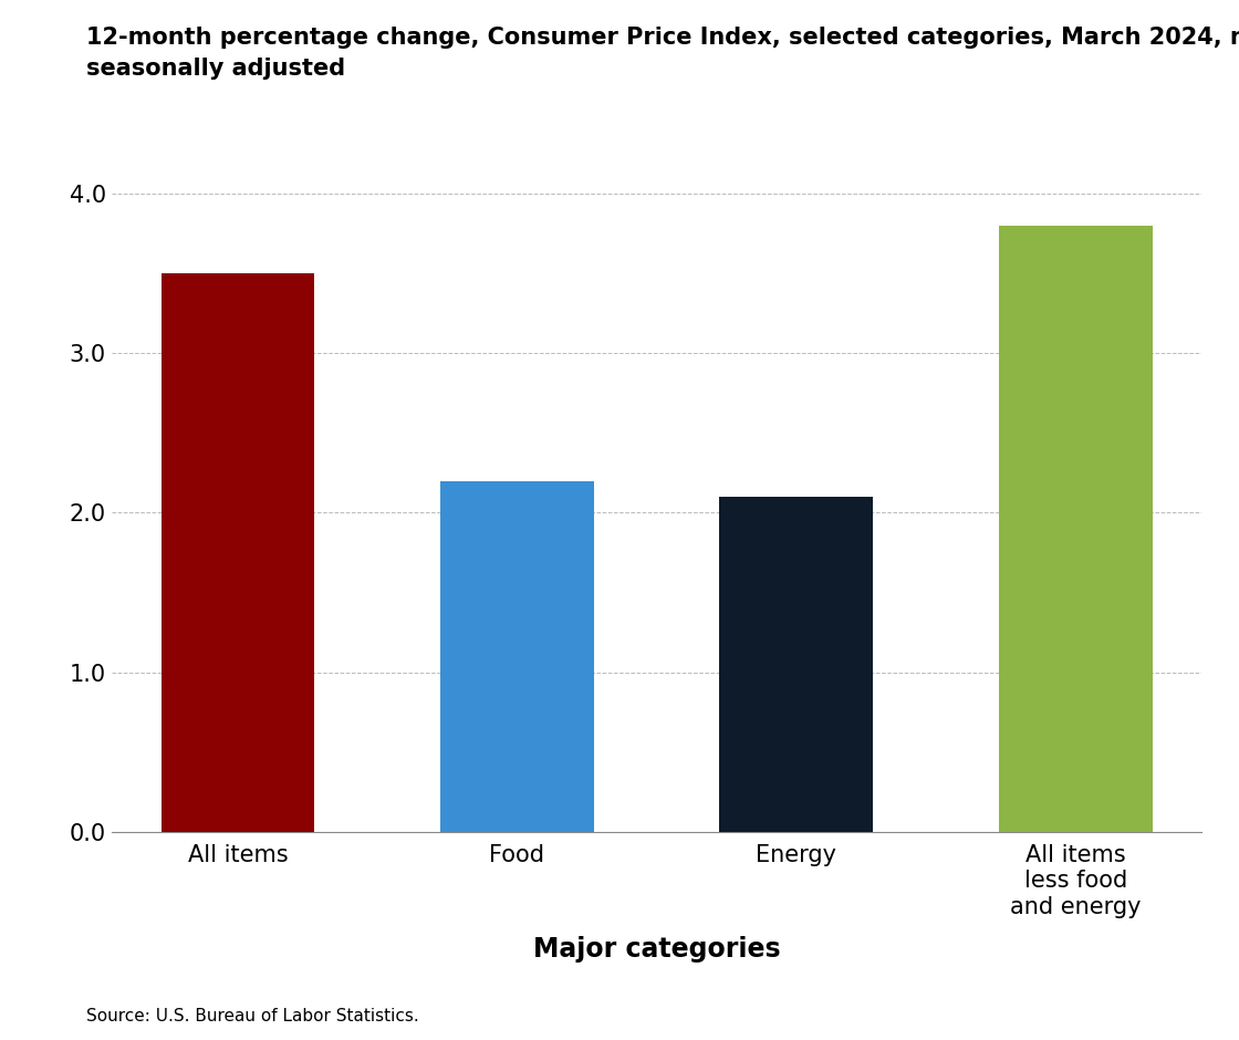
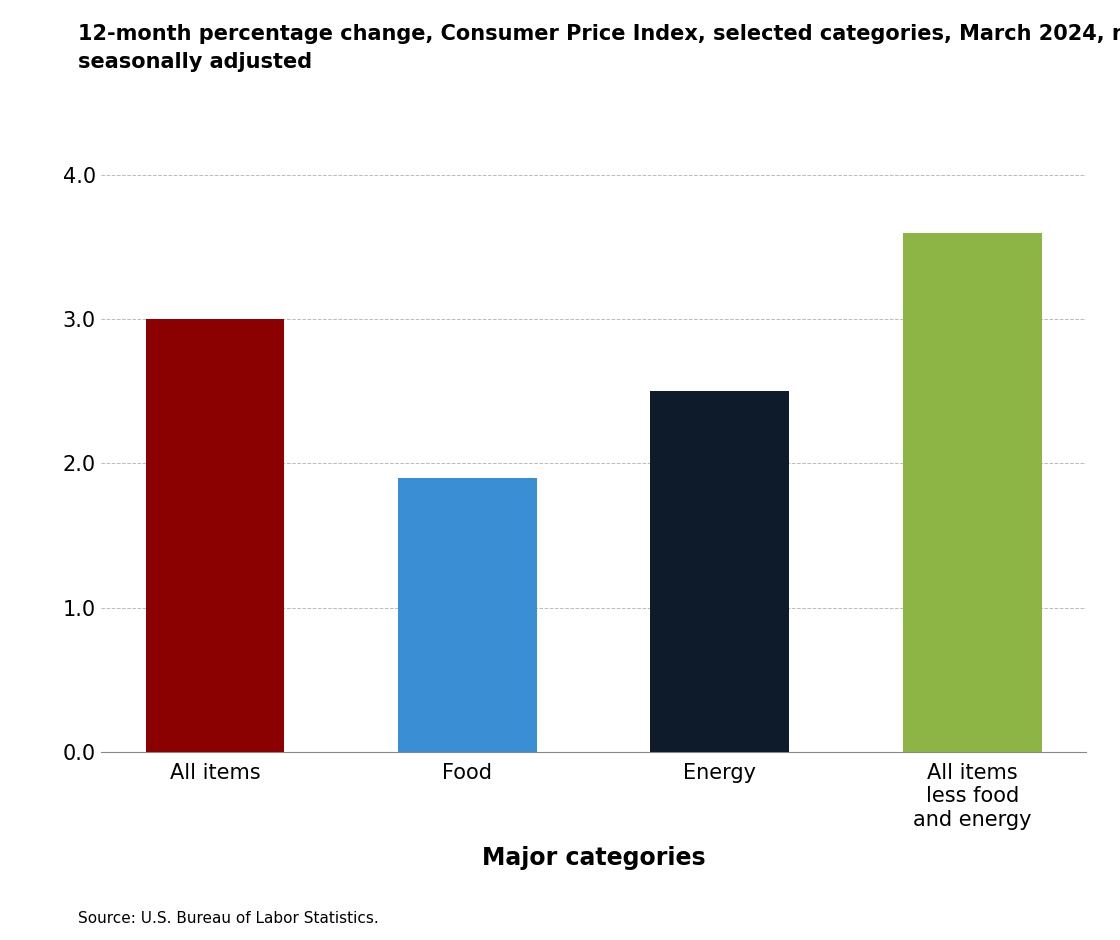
All items: 3.5 -> 3.0
Food: 2.2 -> 1.9
Energy: 2.1 -> 2.5
All items less food and energy: 3.8 -> 3.6
